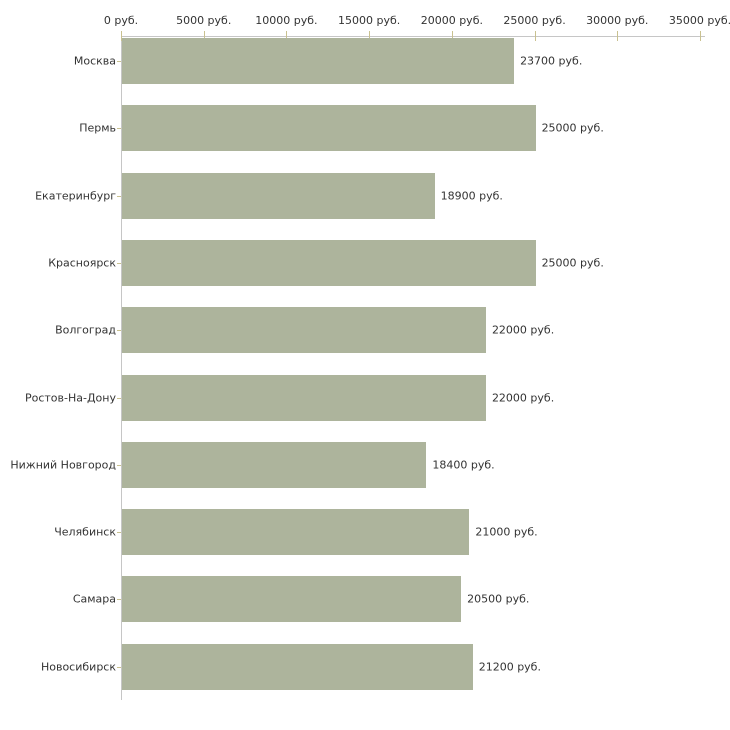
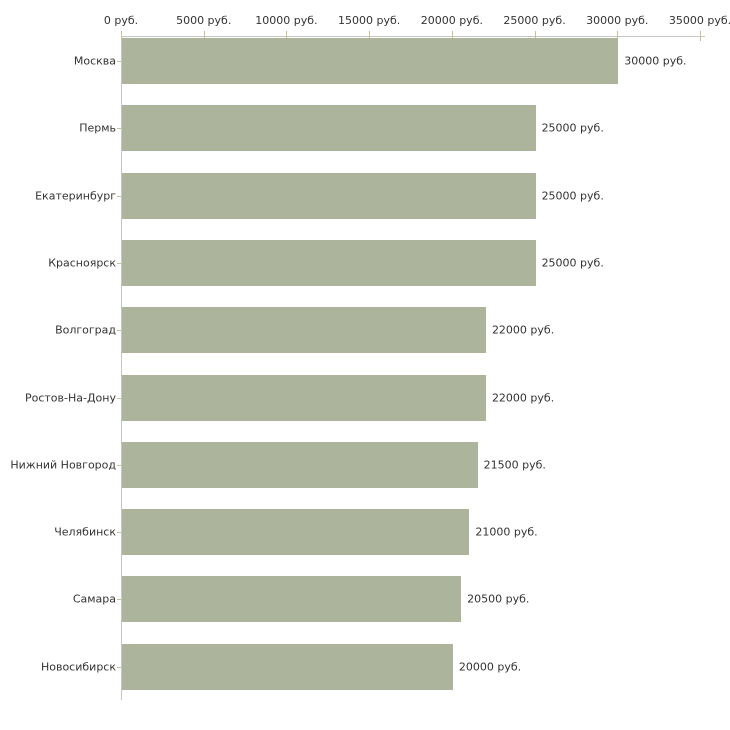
Москва: 23700 -> 30000
Екатеринбург: 18900 -> 25000
Нижний Новгород: 18400 -> 21500
Новосибирск: 21200 -> 20000
